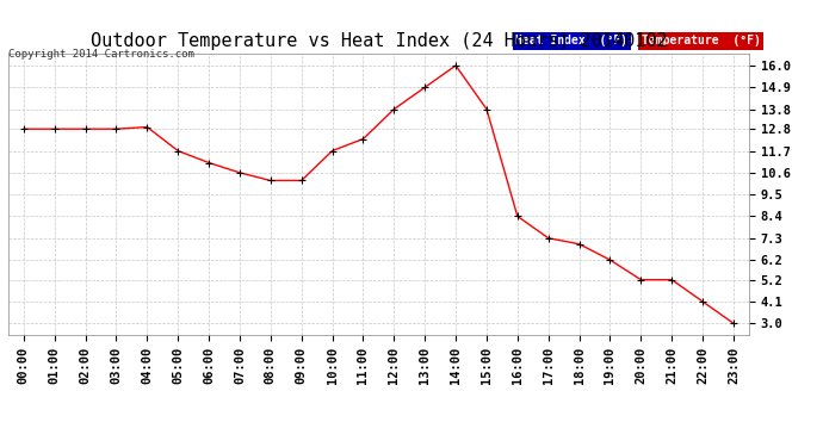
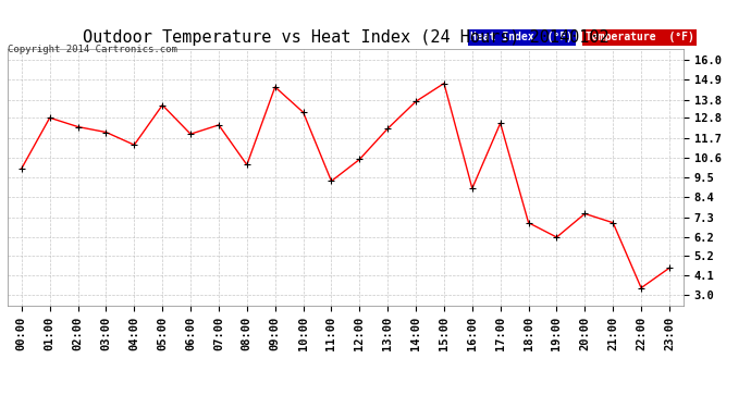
00:00: 12.8 -> 10.0
02:00: 12.8 -> 12.3
03:00: 12.8 -> 12.0
04:00: 12.9 -> 11.3
05:00: 11.7 -> 13.5
06:00: 11.1 -> 11.9
07:00: 10.6 -> 12.4
09:00: 10.2 -> 14.5
10:00: 11.7 -> 13.1
11:00: 12.3 -> 9.3
12:00: 13.8 -> 10.5
13:00: 14.9 -> 12.2
14:00: 16.0 -> 13.7
15:00: 13.8 -> 14.7
16:00: 8.4 -> 8.9
17:00: 7.3 -> 12.5
20:00: 5.2 -> 7.5
21:00: 5.2 -> 7.0
22:00: 4.1 -> 3.4
23:00: 3.0 -> 4.5
